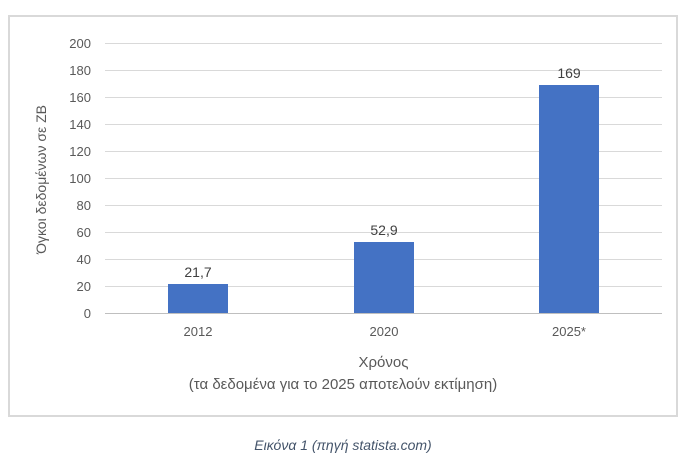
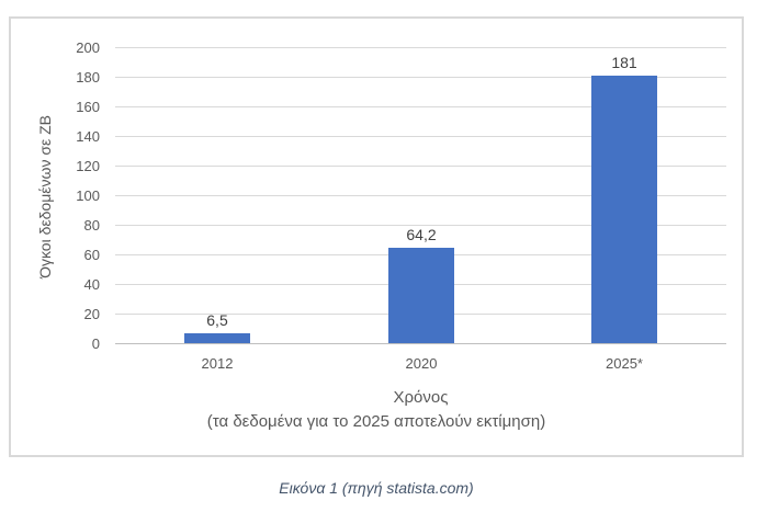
2012: 21,7 -> 6,5
2020: 52,9 -> 64,2
2025*: 169 -> 181
